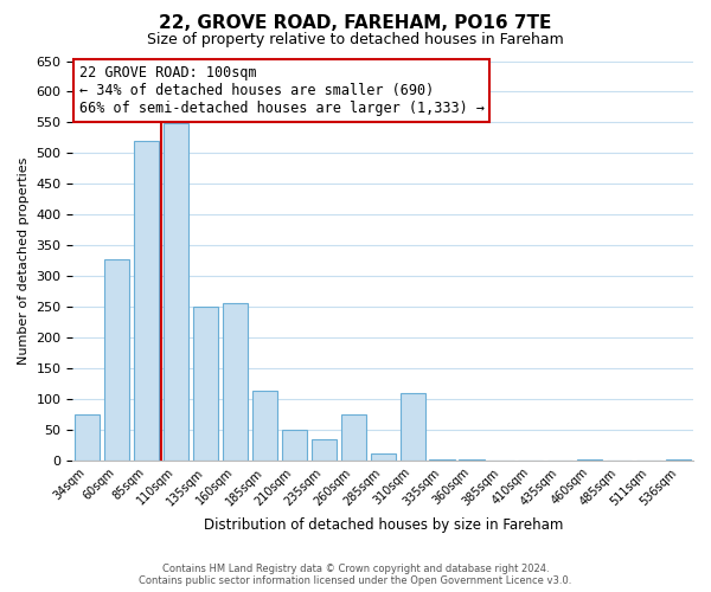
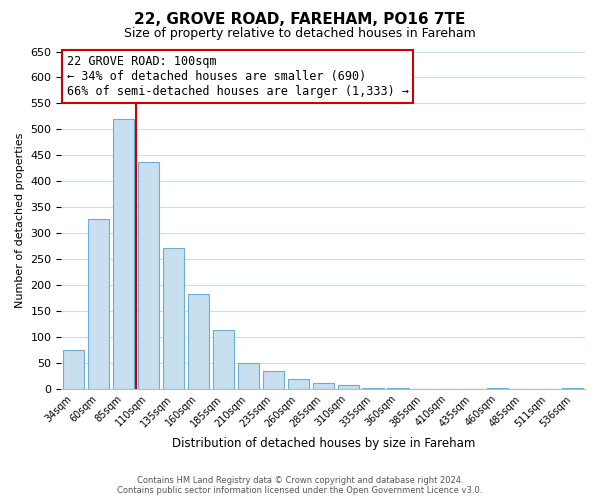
110sqm: 548 -> 438
135sqm: 250 -> 272
160sqm: 256 -> 183
260sqm: 74 -> 19
310sqm: 110 -> 8
